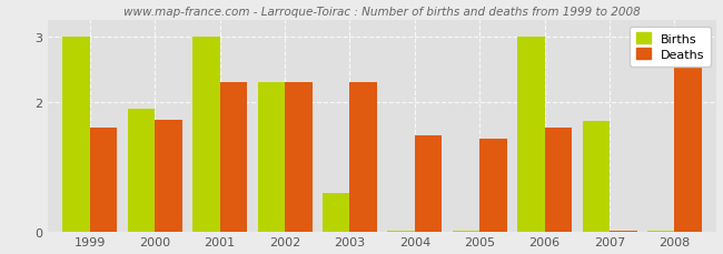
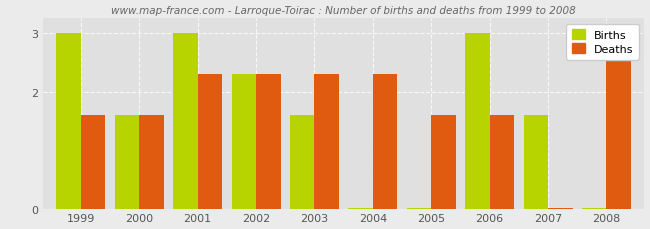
Births/2000: 1.90 -> 1.60
Deaths/2000: 1.72 -> 1.60
Births/2003: 0.60 -> 1.60
Deaths/2004: 1.48 -> 2.30
Deaths/2005: 1.44 -> 1.60
Births/2007: 1.70 -> 1.60
